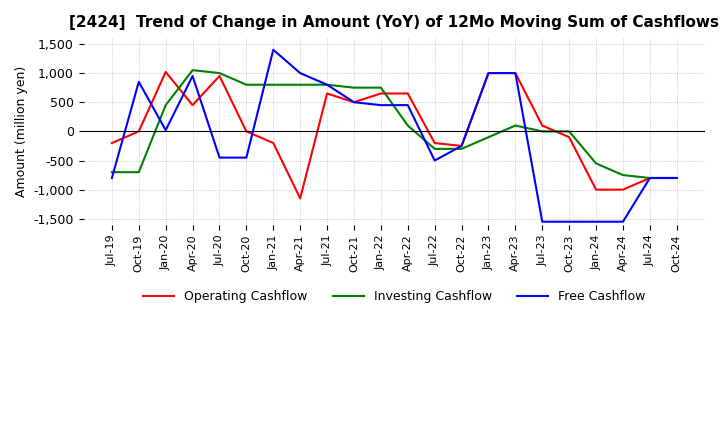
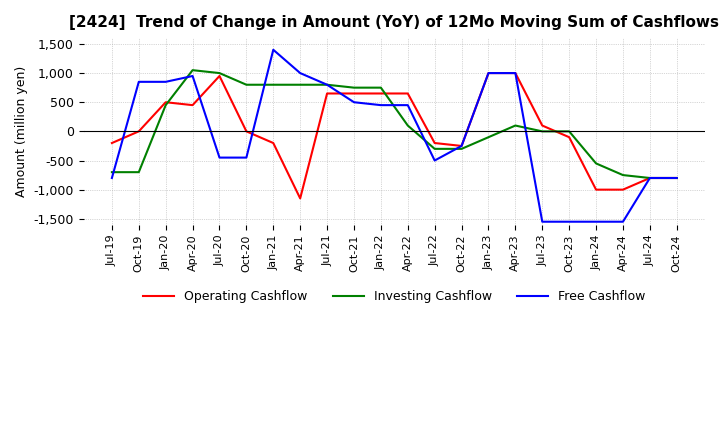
Operating Cashflow/Jan-20: 1,020 -> 500
Free Cashflow/Jan-20: 20 -> 850
Operating Cashflow/Oct-21: 500 -> 650
